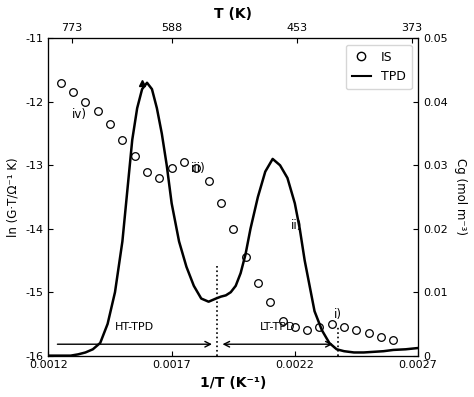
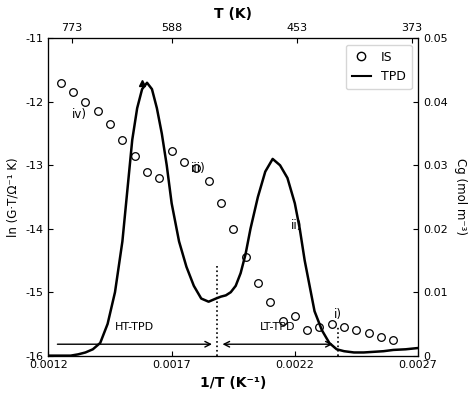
IS/0.0017: -13.05 -> -12.78
IS/0.0022: -15.55 -> -15.38
